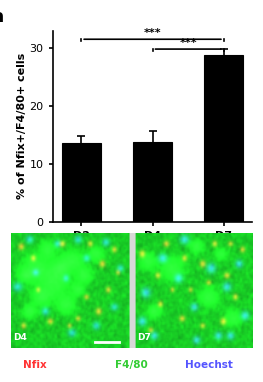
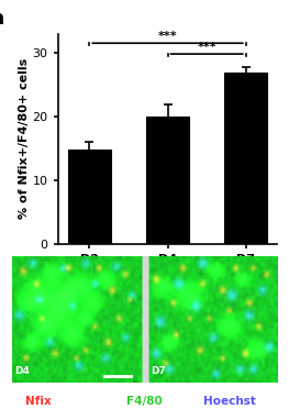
D2: 13.5 -> 14.8
D4: 13.8 -> 20.0
D7: 28.8 -> 26.8
